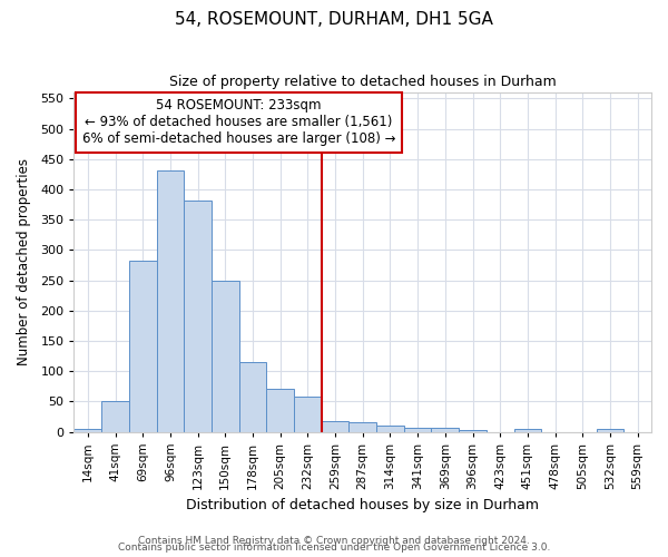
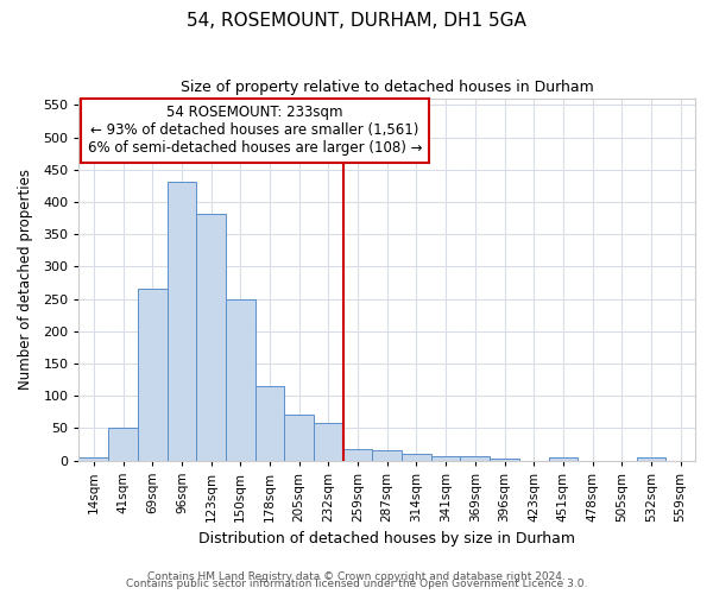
69sqm: 282 -> 265
